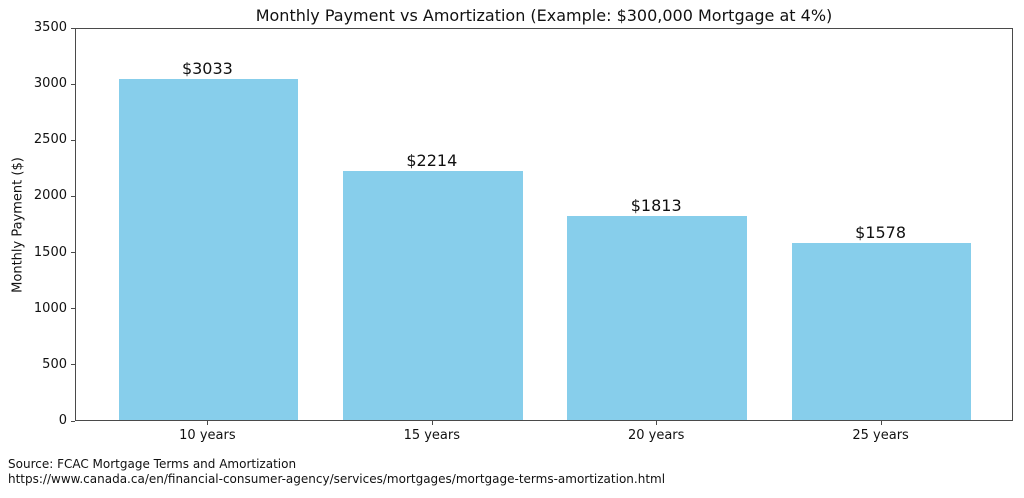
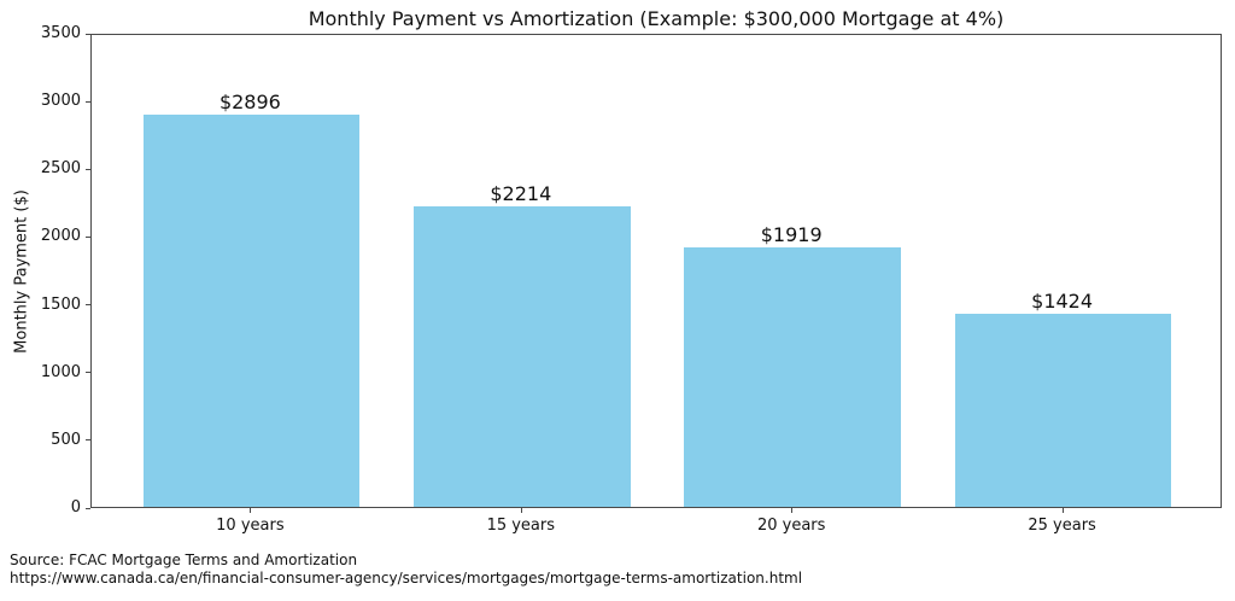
10 years: $3033 -> $2896
20 years: $1813 -> $1919
25 years: $1578 -> $1424
